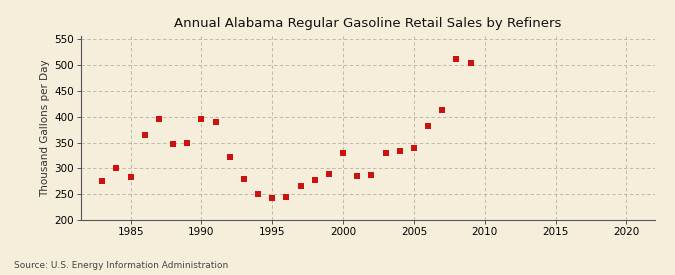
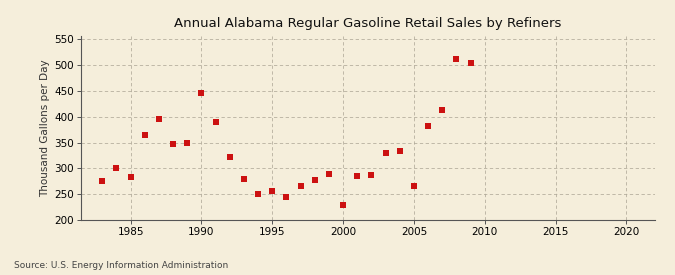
1990: 395 -> 446
1995: 242 -> 256
2000: 330 -> 230
2005: 340 -> 266
